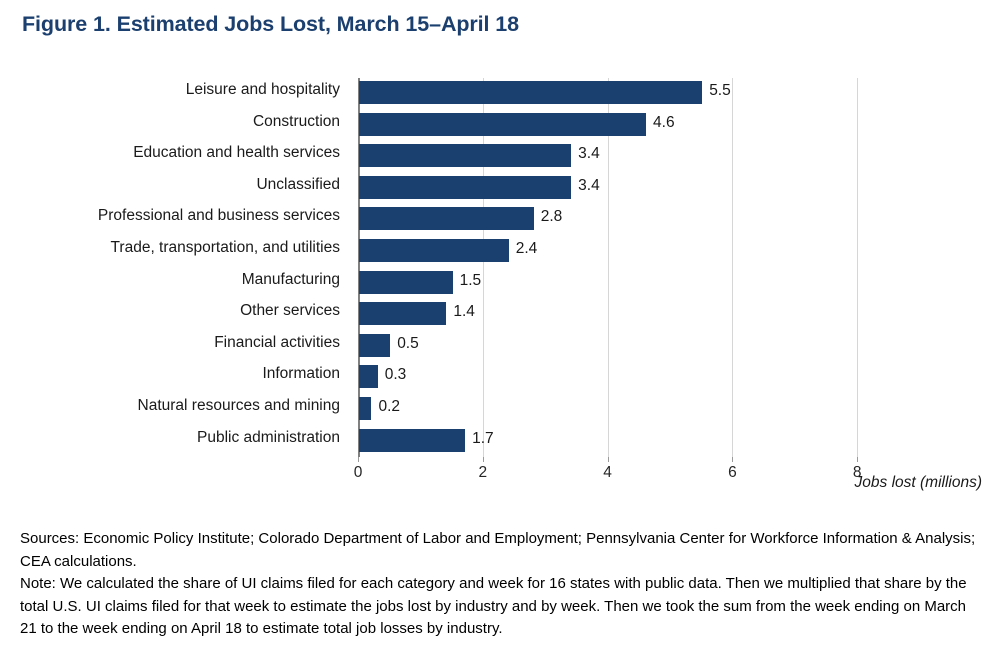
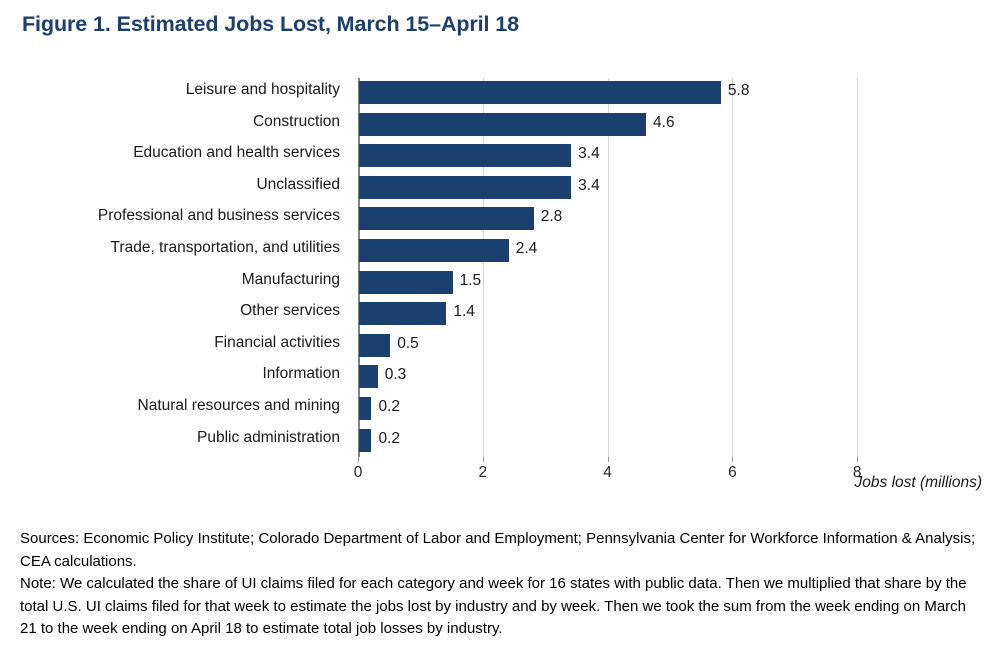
Leisure and hospitality: 5.5 -> 5.8
Public administration: 1.7 -> 0.2
